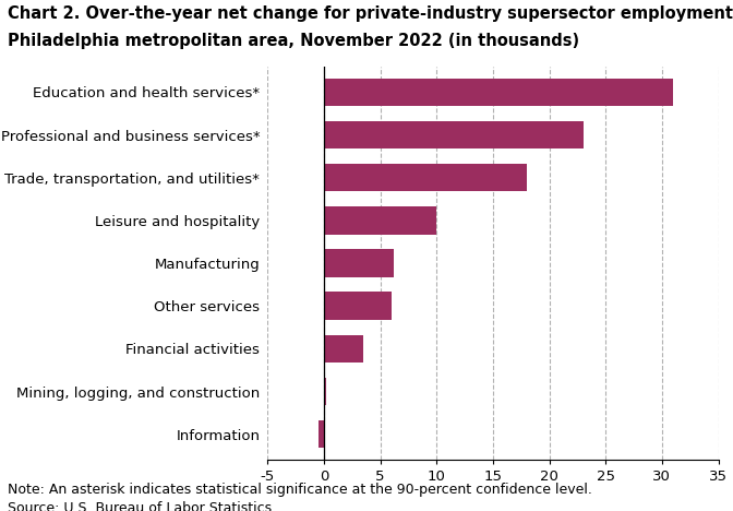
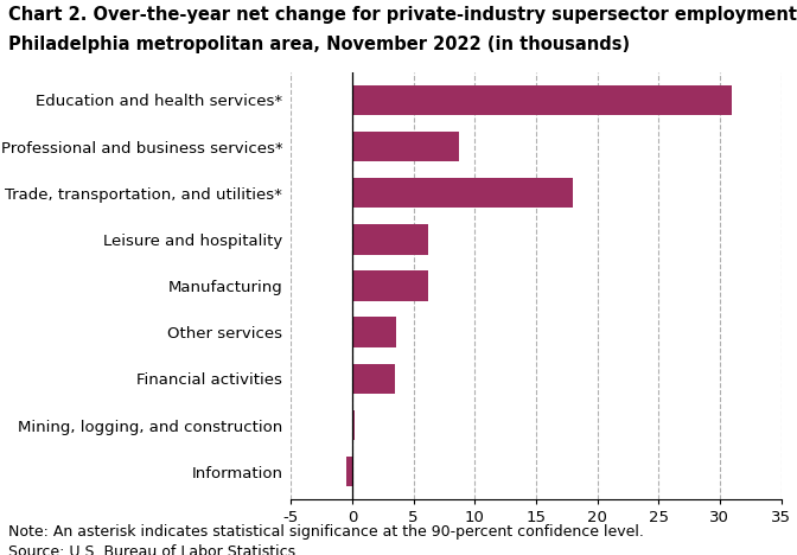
Professional and business services*: 23.0 -> 8.7
Leisure and hospitality: 10.0 -> 6.2
Other services: 6.0 -> 3.6
